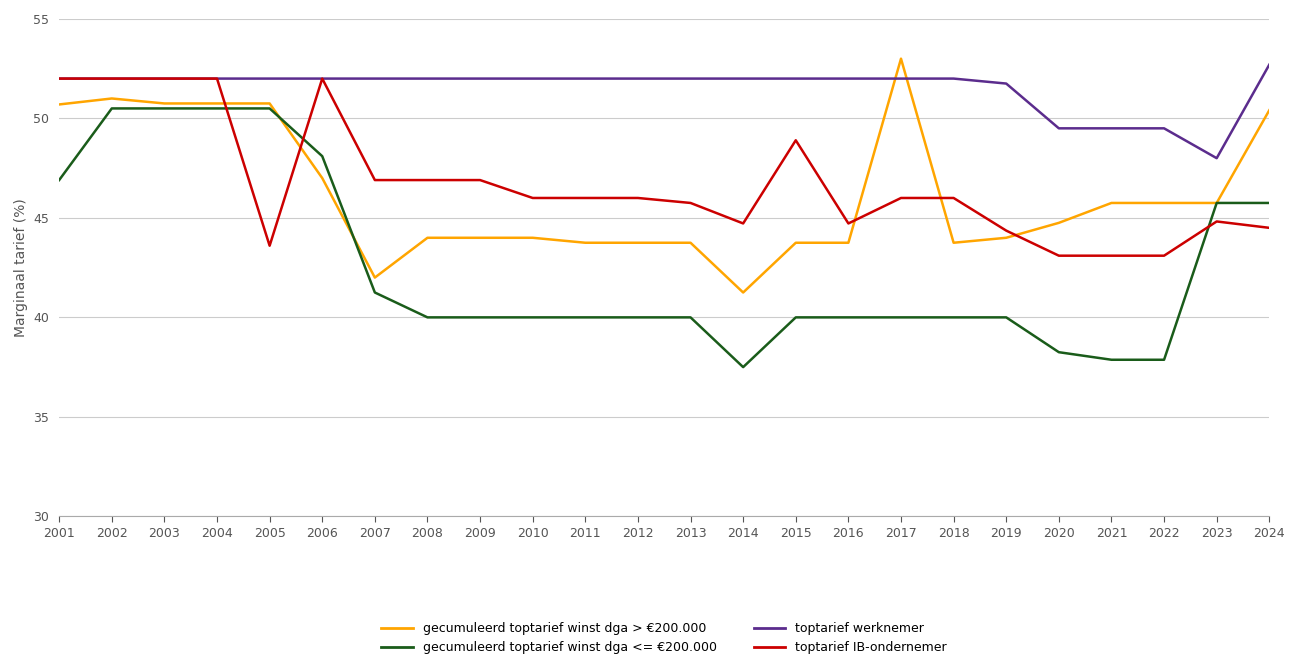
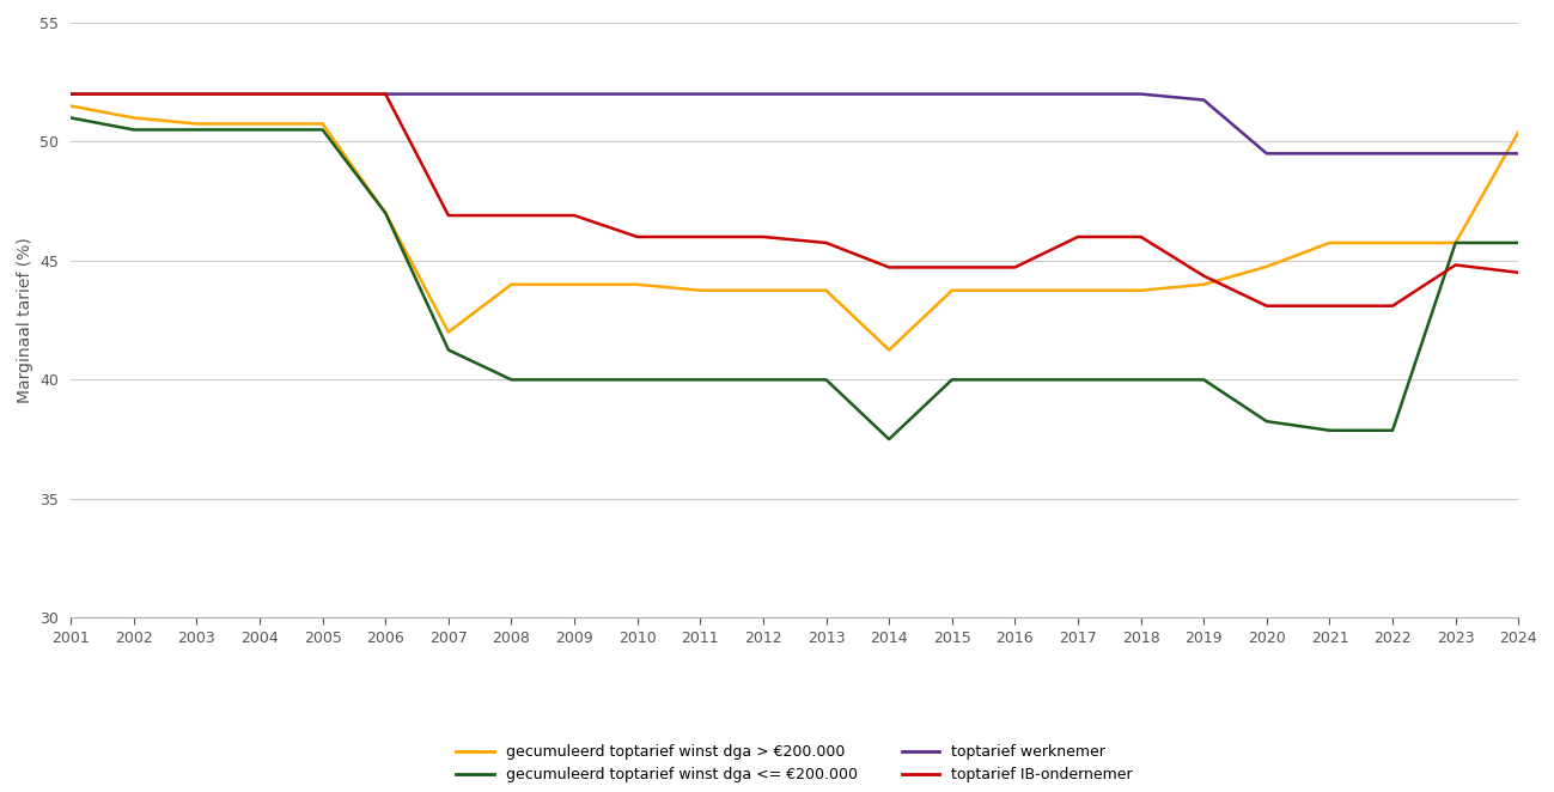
gecumuleerd toptarief winst dga > €200.000/2001: 50.7 -> 51.5
gecumuleerd toptarief winst dga <= €200.000/2001: 46.9 -> 51.0
toptarief IB-ondernemer/2005: 43.6 -> 52.0
gecumuleerd toptarief winst dga <= €200.000/2006: 48.1 -> 47.0
toptarief IB-ondernemer/2015: 48.9 -> 44.7
gecumuleerd toptarief winst dga > €200.000/2017: 53.0 -> 43.8
toptarief werknemer/2023: 48.0 -> 49.5
toptarief werknemer/2024: 52.7 -> 49.5
